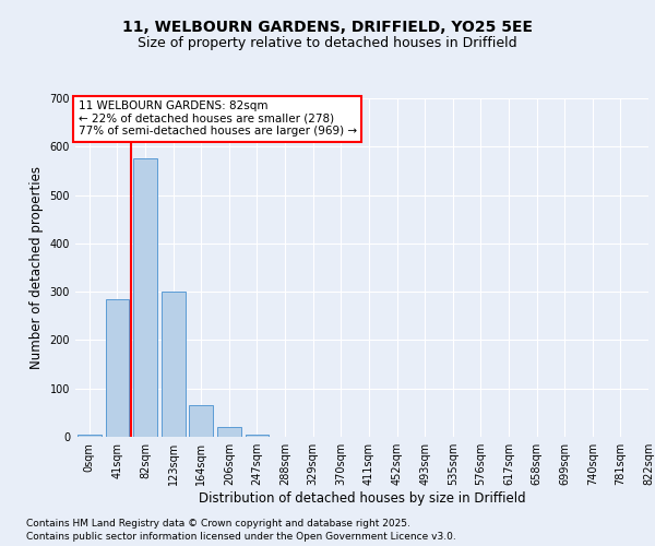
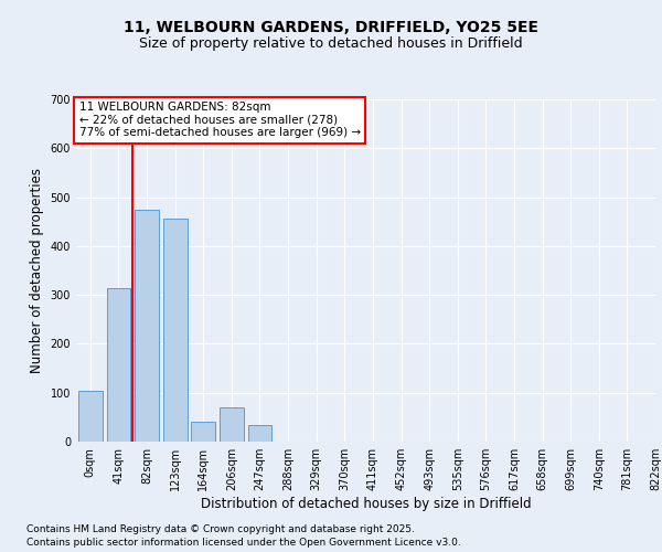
0sqm: 5 -> 105
41sqm: 285 -> 315
82sqm: 575 -> 475
123sqm: 300 -> 455
164sqm: 65 -> 40
206sqm: 20 -> 70
247sqm: 5 -> 35
